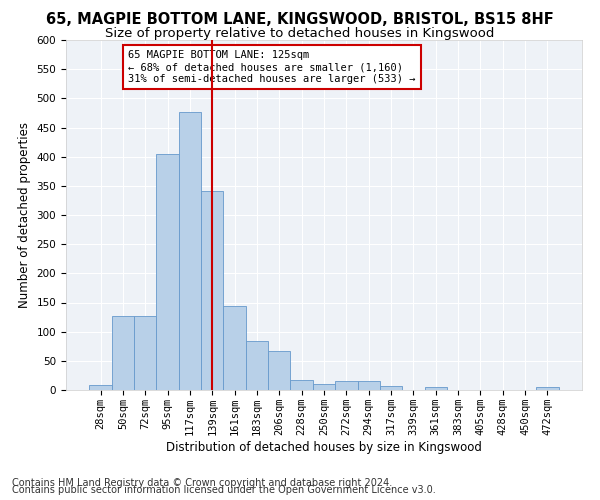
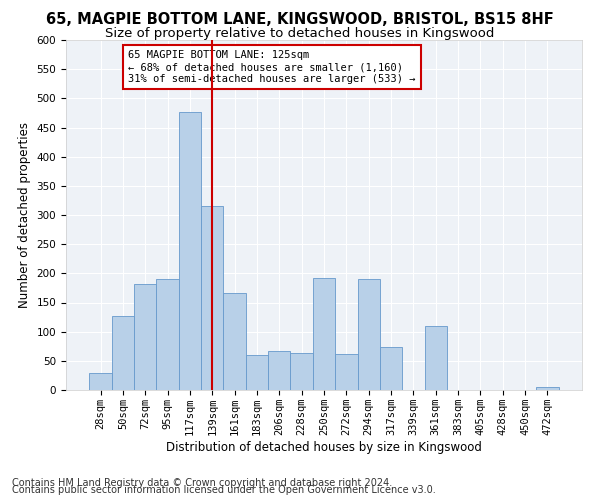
28sqm: 8 -> 30
72sqm: 127 -> 182
95sqm: 405 -> 190
139sqm: 341 -> 316
161sqm: 144 -> 166
183sqm: 84 -> 60
228sqm: 18 -> 64
250sqm: 11 -> 192
272sqm: 15 -> 62
294sqm: 15 -> 190
317sqm: 7 -> 74
361sqm: 5 -> 110
